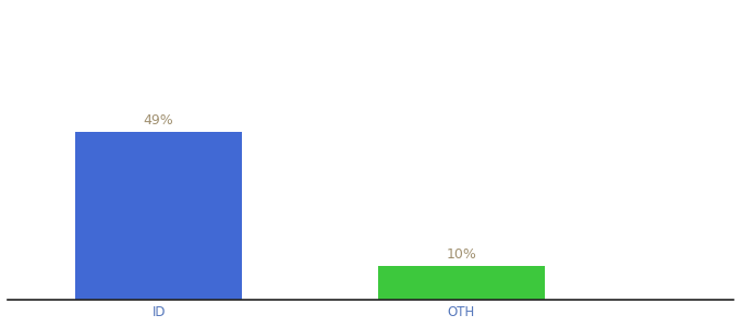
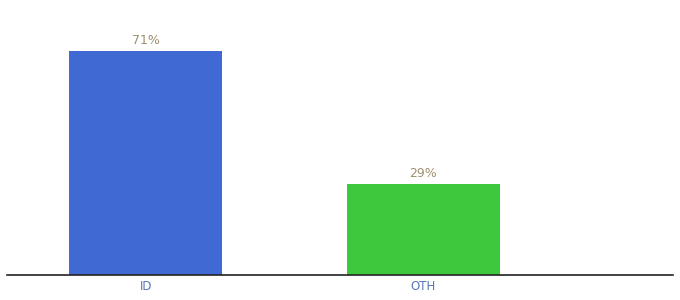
ID: 49% -> 71%
OTH: 10% -> 29%
